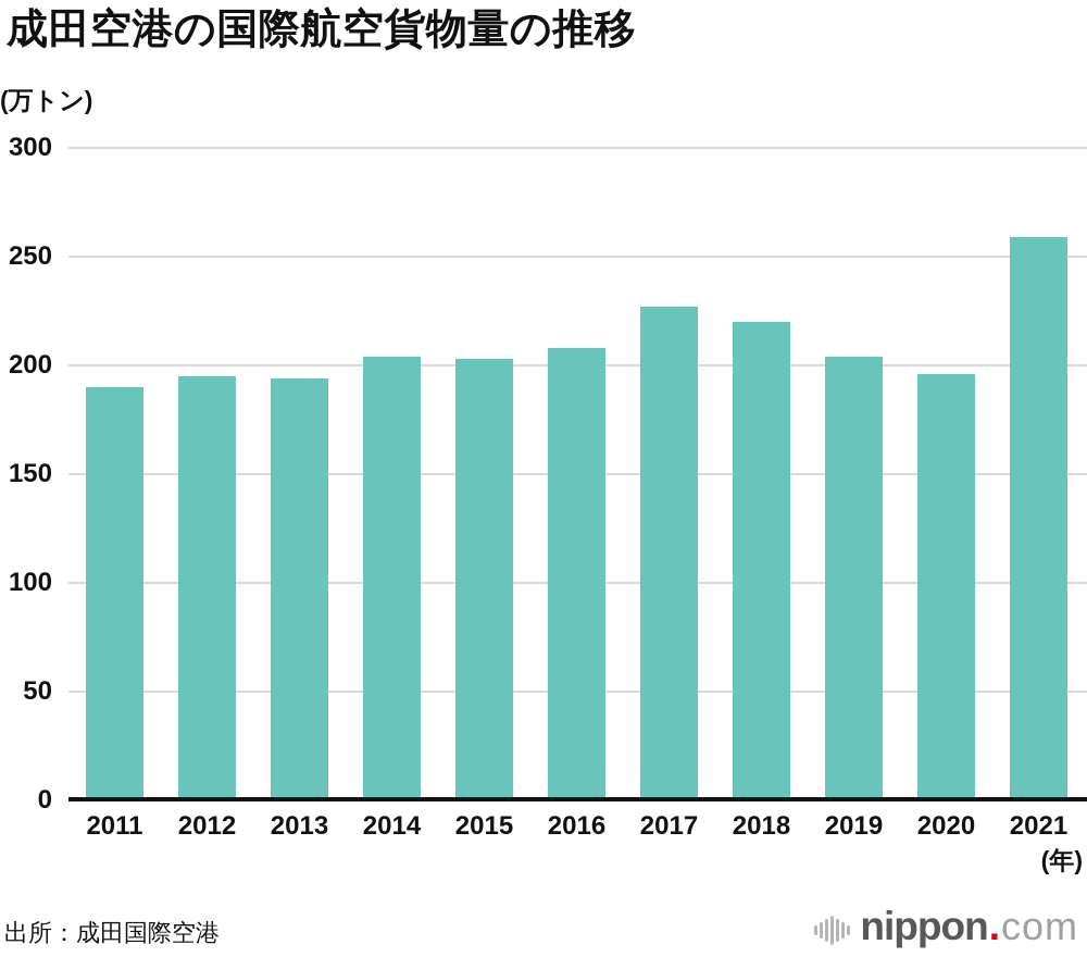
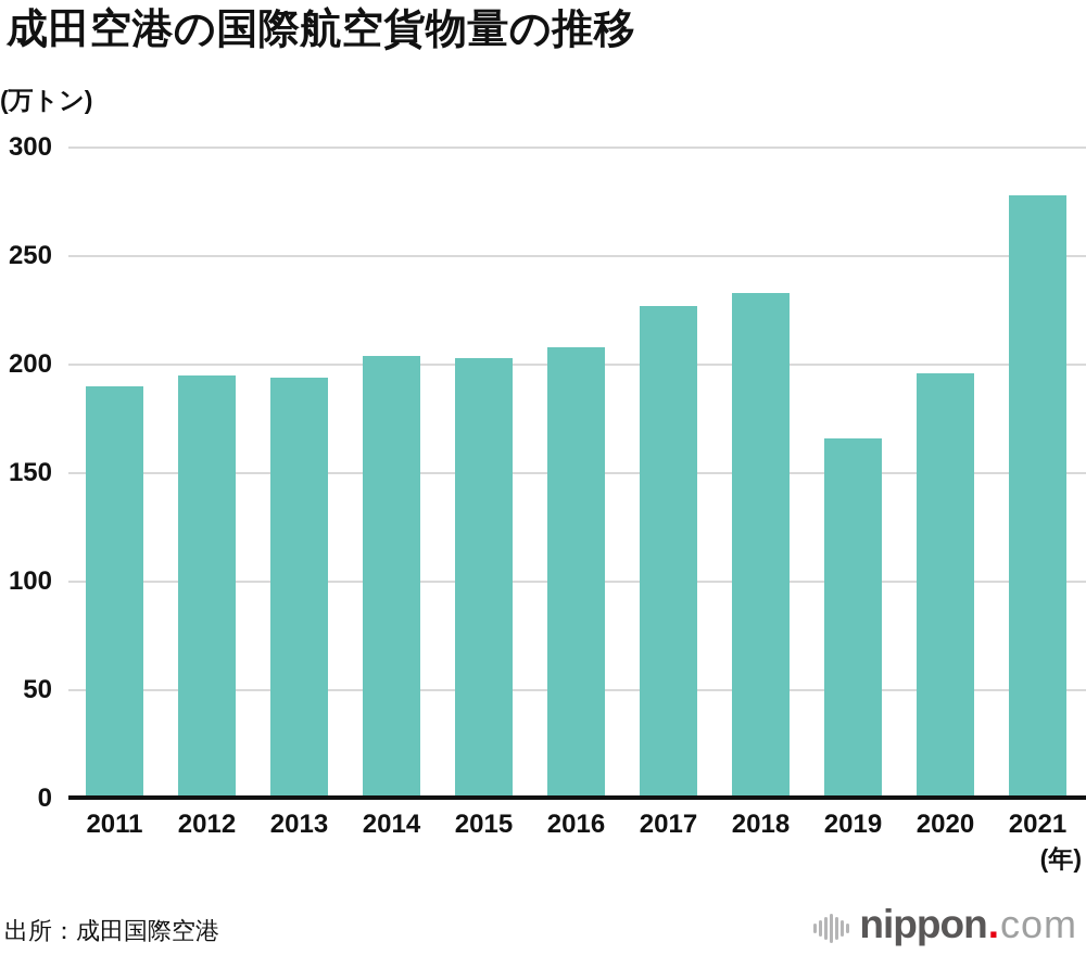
2018: 220 -> 233
2019: 204 -> 166
2021: 259 -> 278
